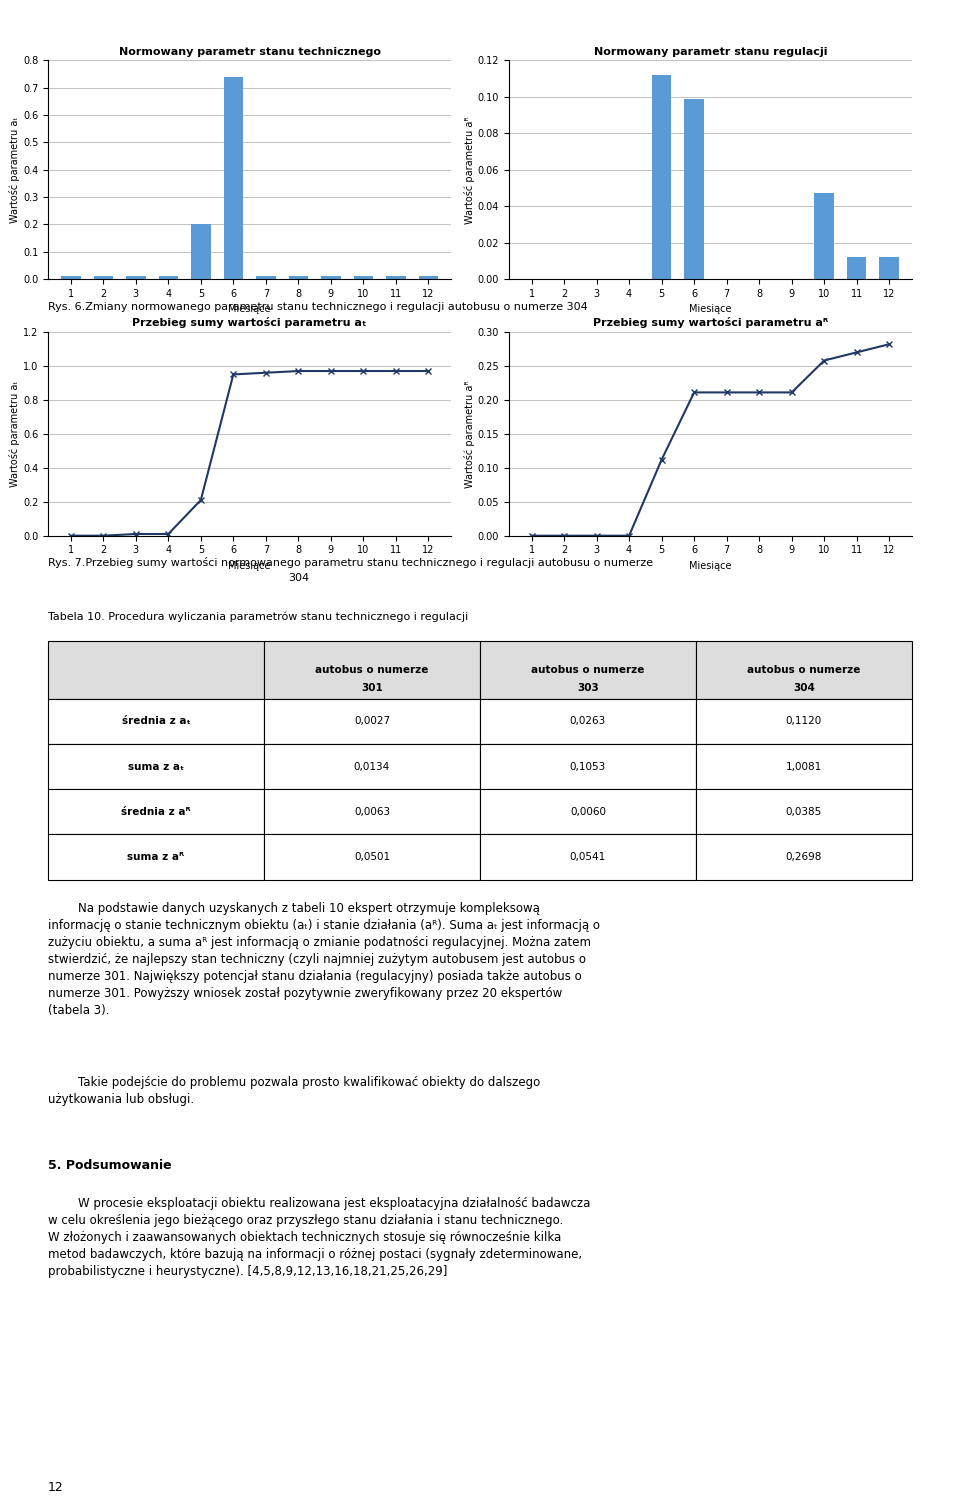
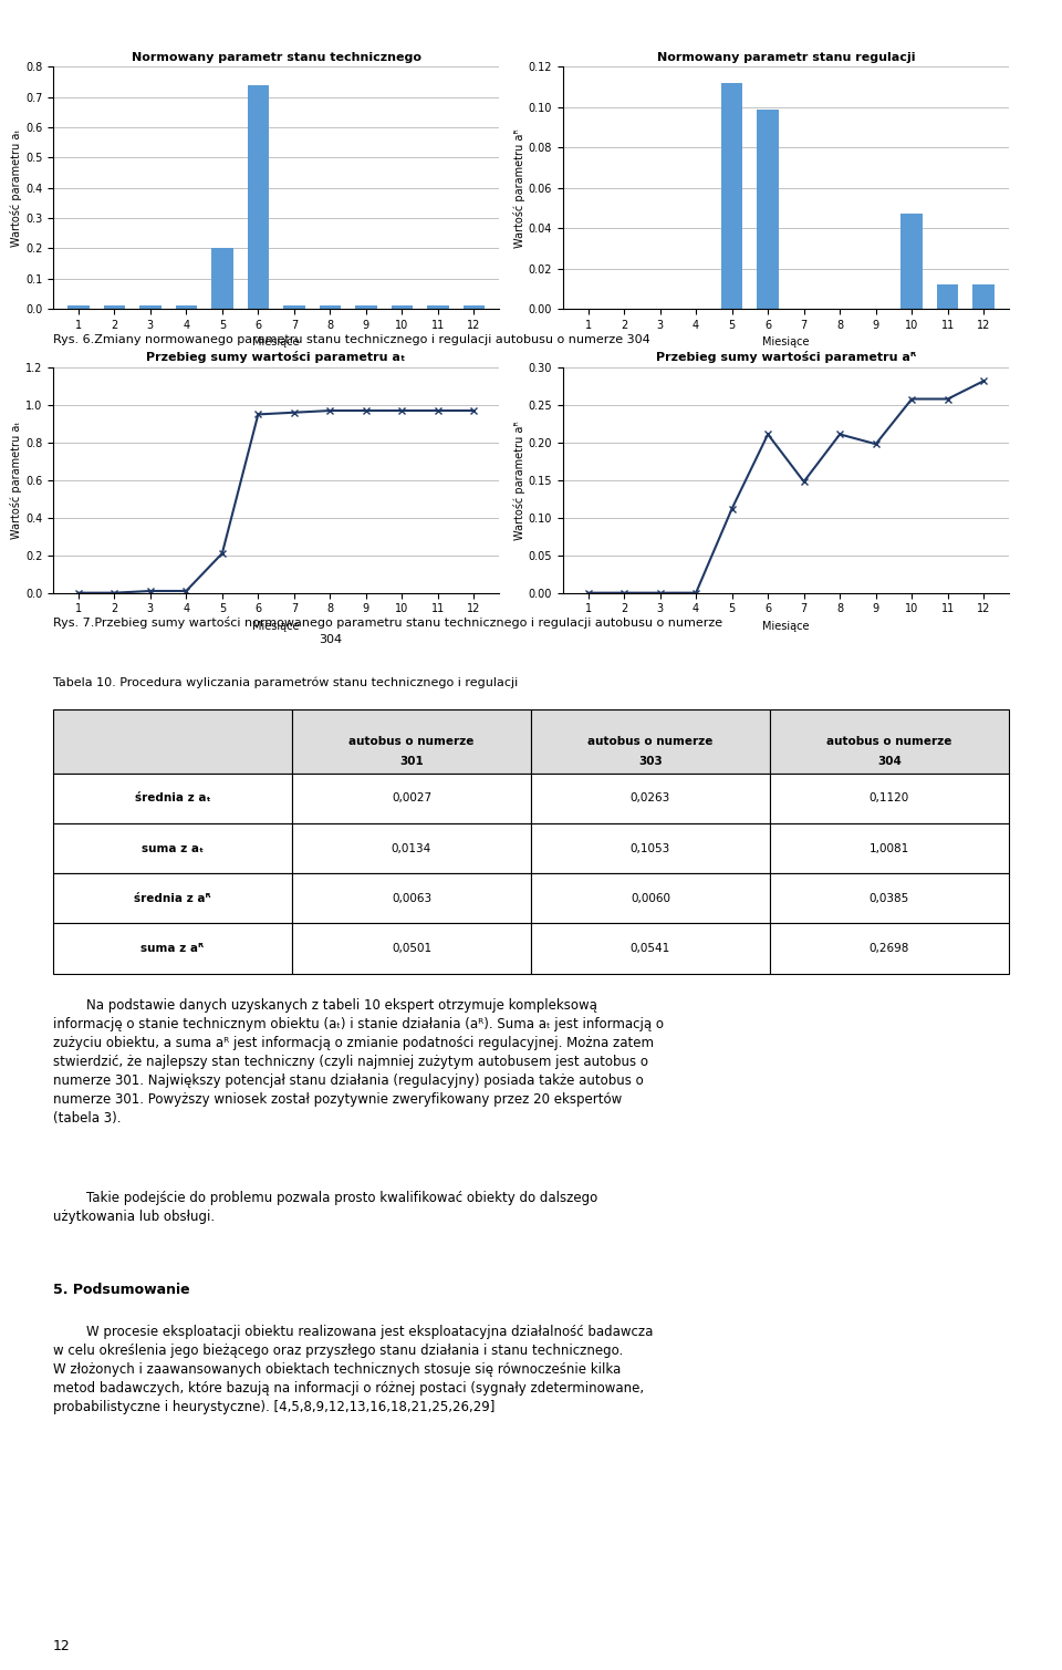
Przebieg sumy wartości parametru aᴿ/7: 0.211 -> 0.148
Przebieg sumy wartości parametru aᴿ/9: 0.211 -> 0.198
Przebieg sumy wartości parametru aᴿ/11: 0.270 -> 0.258
